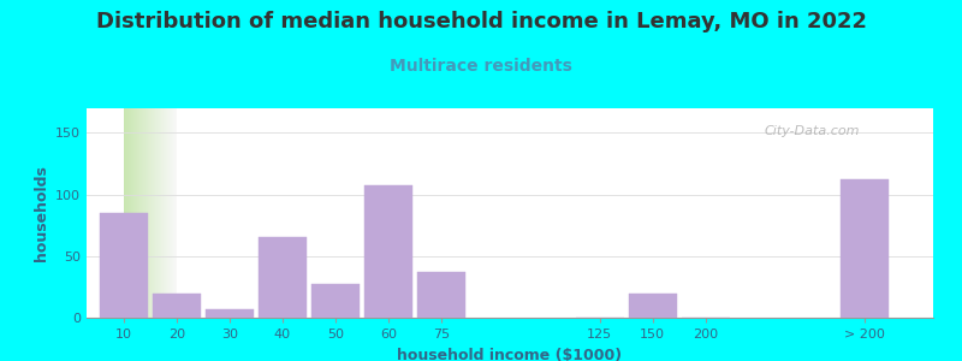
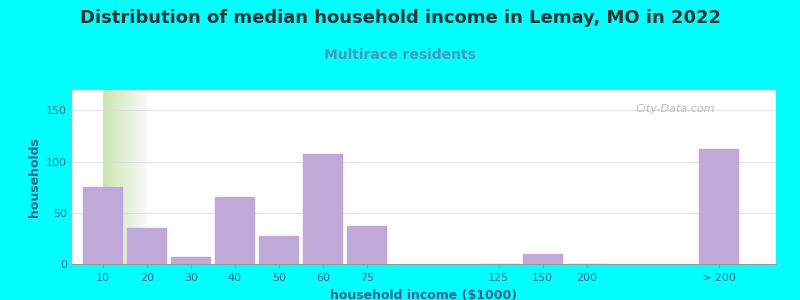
10: 85 -> 75
20: 20 -> 35
150: 20 -> 10
